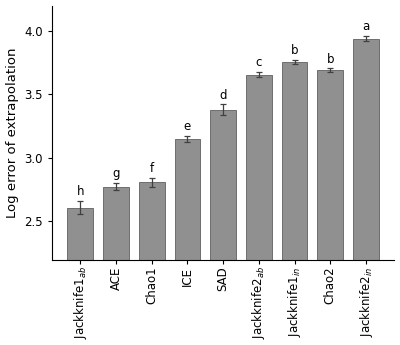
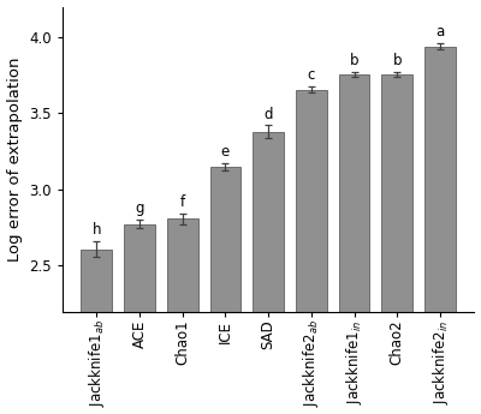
Chao2: 3.69 -> 3.75
